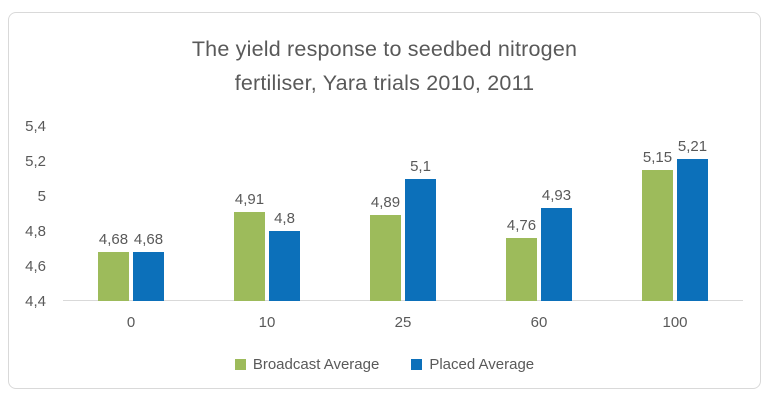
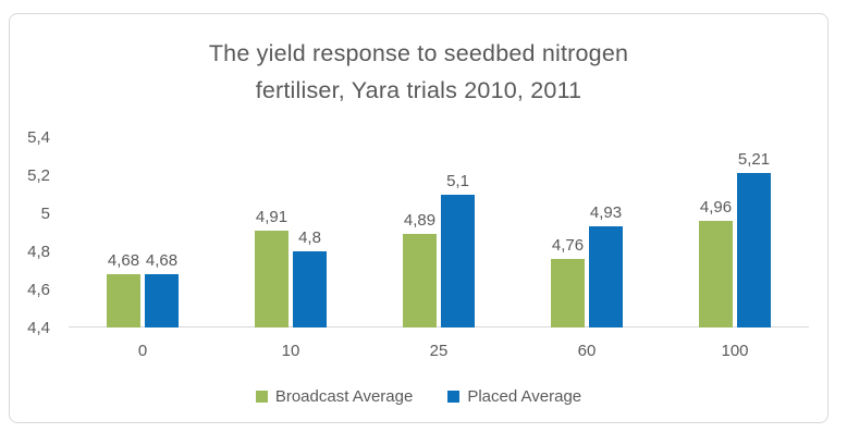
Broadcast Average/100: 5,15 -> 4,96
